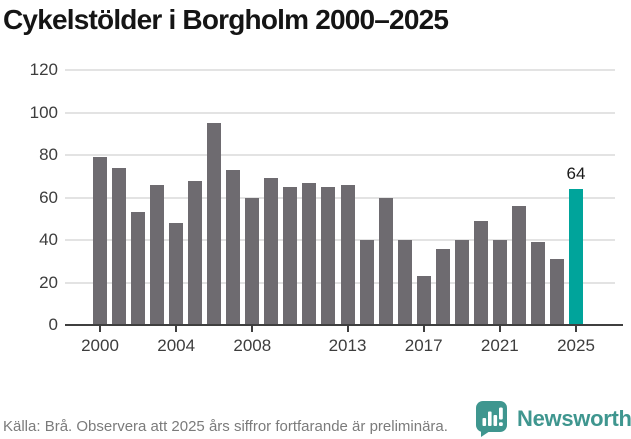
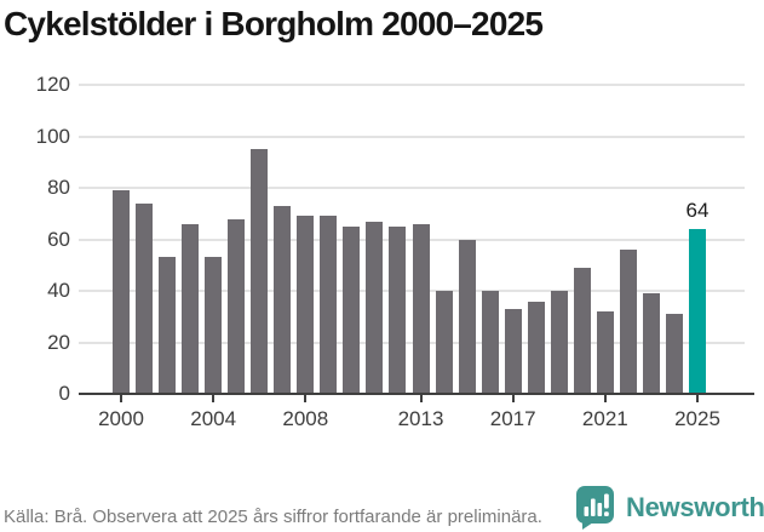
2004: 48 -> 53
2008: 60 -> 69
2017: 23 -> 33
2021: 40 -> 32
